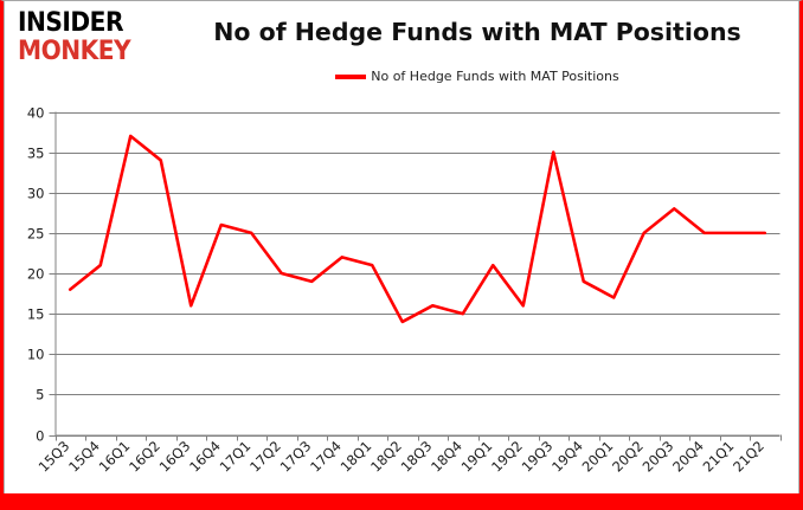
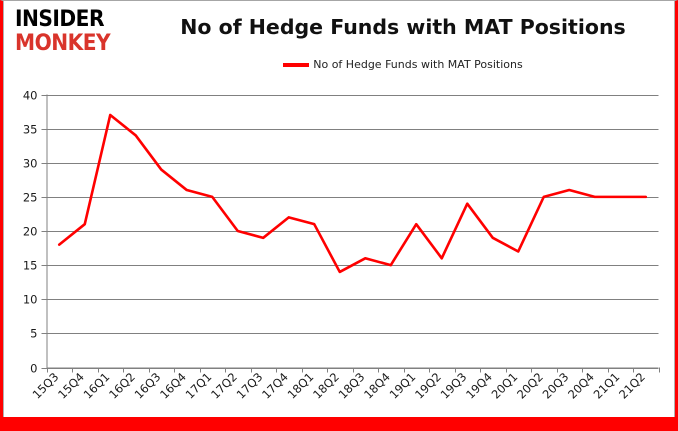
16Q3: 16 -> 29
19Q3: 35 -> 24
20Q3: 28 -> 26
